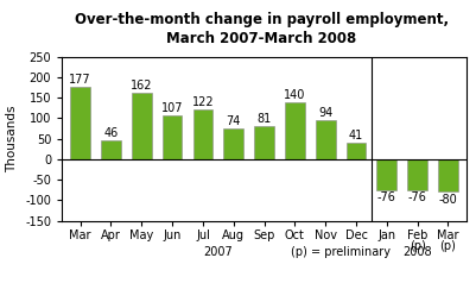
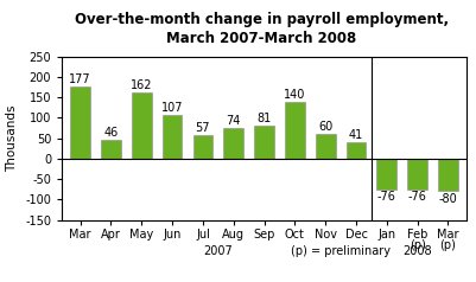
Jul: 122 -> 57
Nov: 94 -> 60
